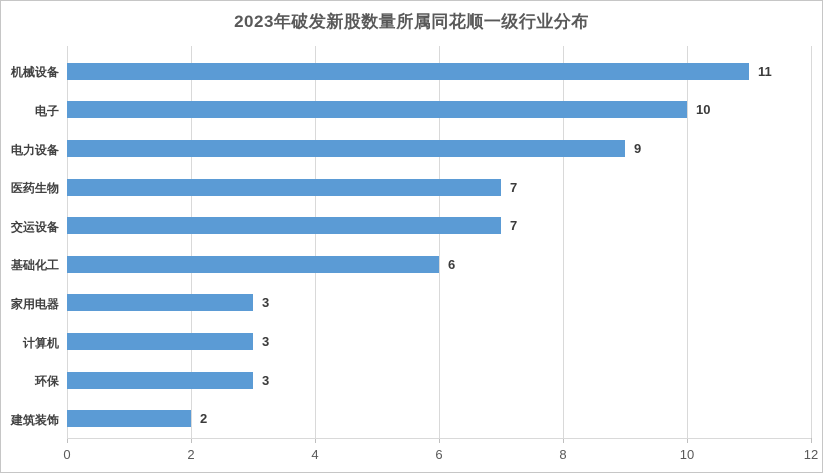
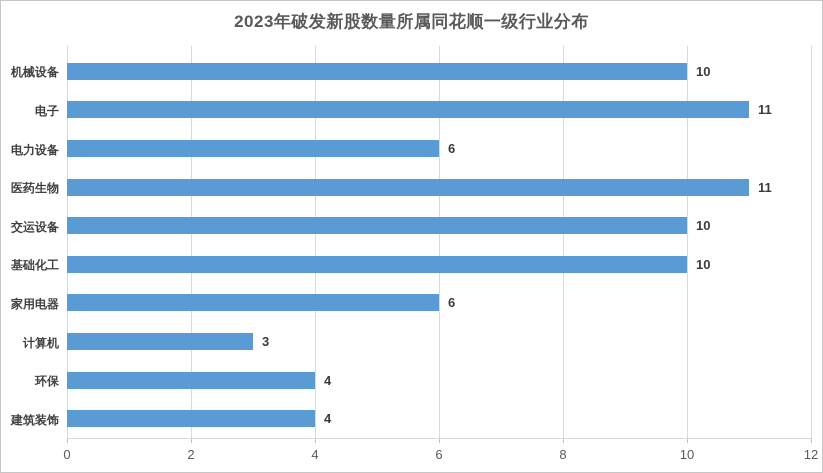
机械设备: 11 -> 10
电子: 10 -> 11
电力设备: 9 -> 6
医药生物: 7 -> 11
交运设备: 7 -> 10
基础化工: 6 -> 10
家用电器: 3 -> 6
环保: 3 -> 4
建筑装饰: 2 -> 4
